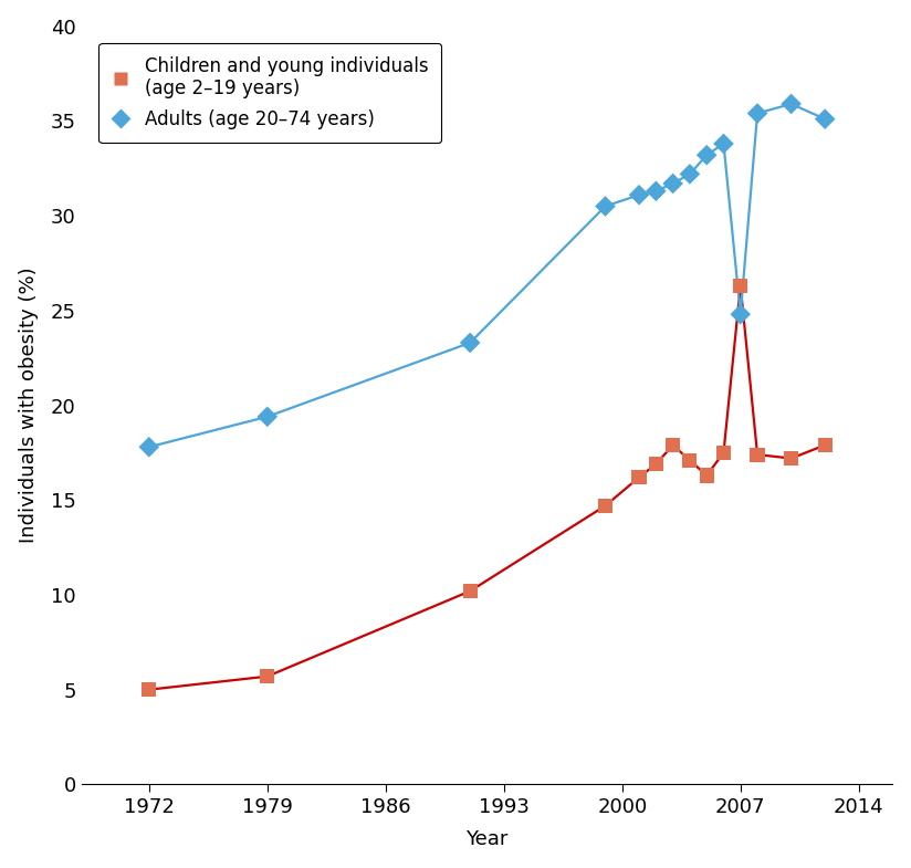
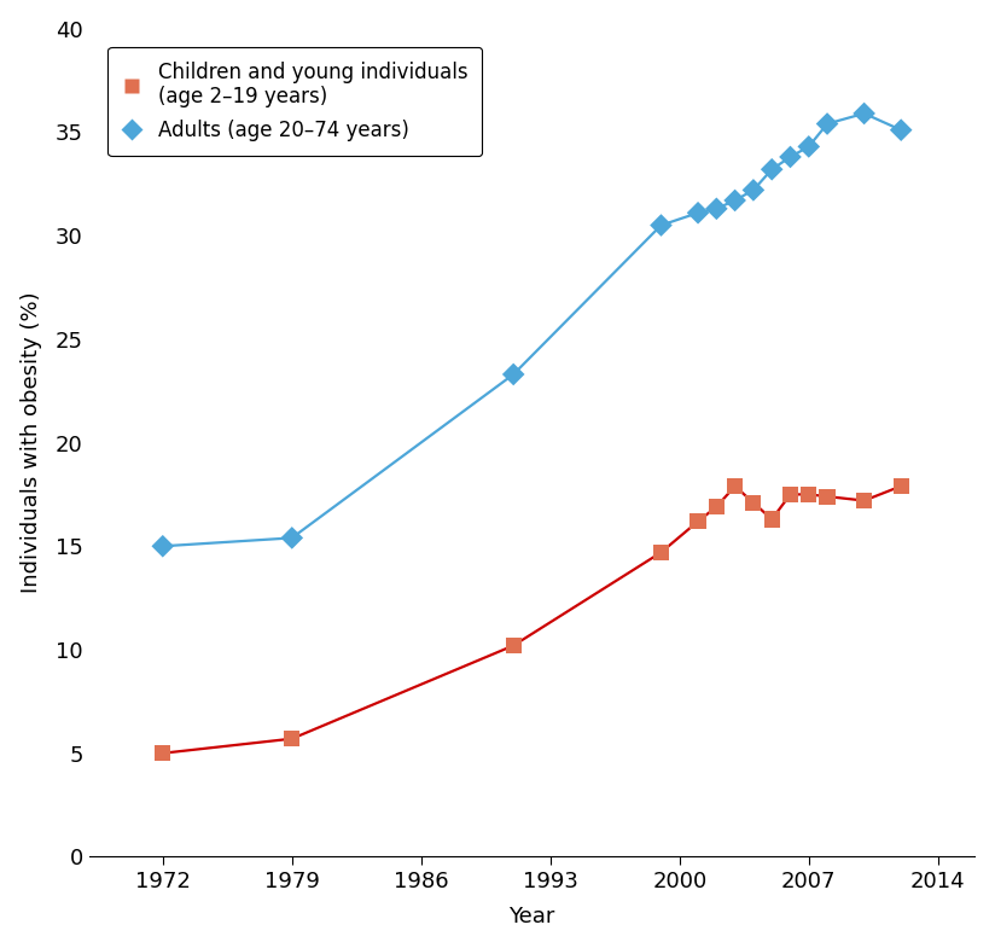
Adults (age 20–74 years)/1972: 17.8 -> 15.0
Adults (age 20–74 years)/1979: 19.4 -> 15.4
Adults (age 20–74 years)/2007: 24.8 -> 34.3
Children and young individuals (age 2–19 years)/2007: 26.3 -> 17.5
